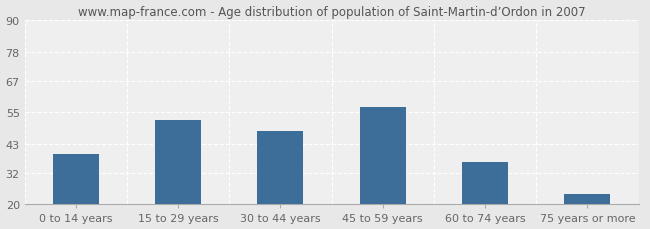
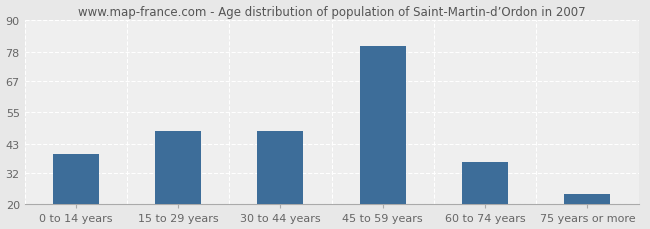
15 to 29 years: 52 -> 48
45 to 59 years: 57 -> 80
